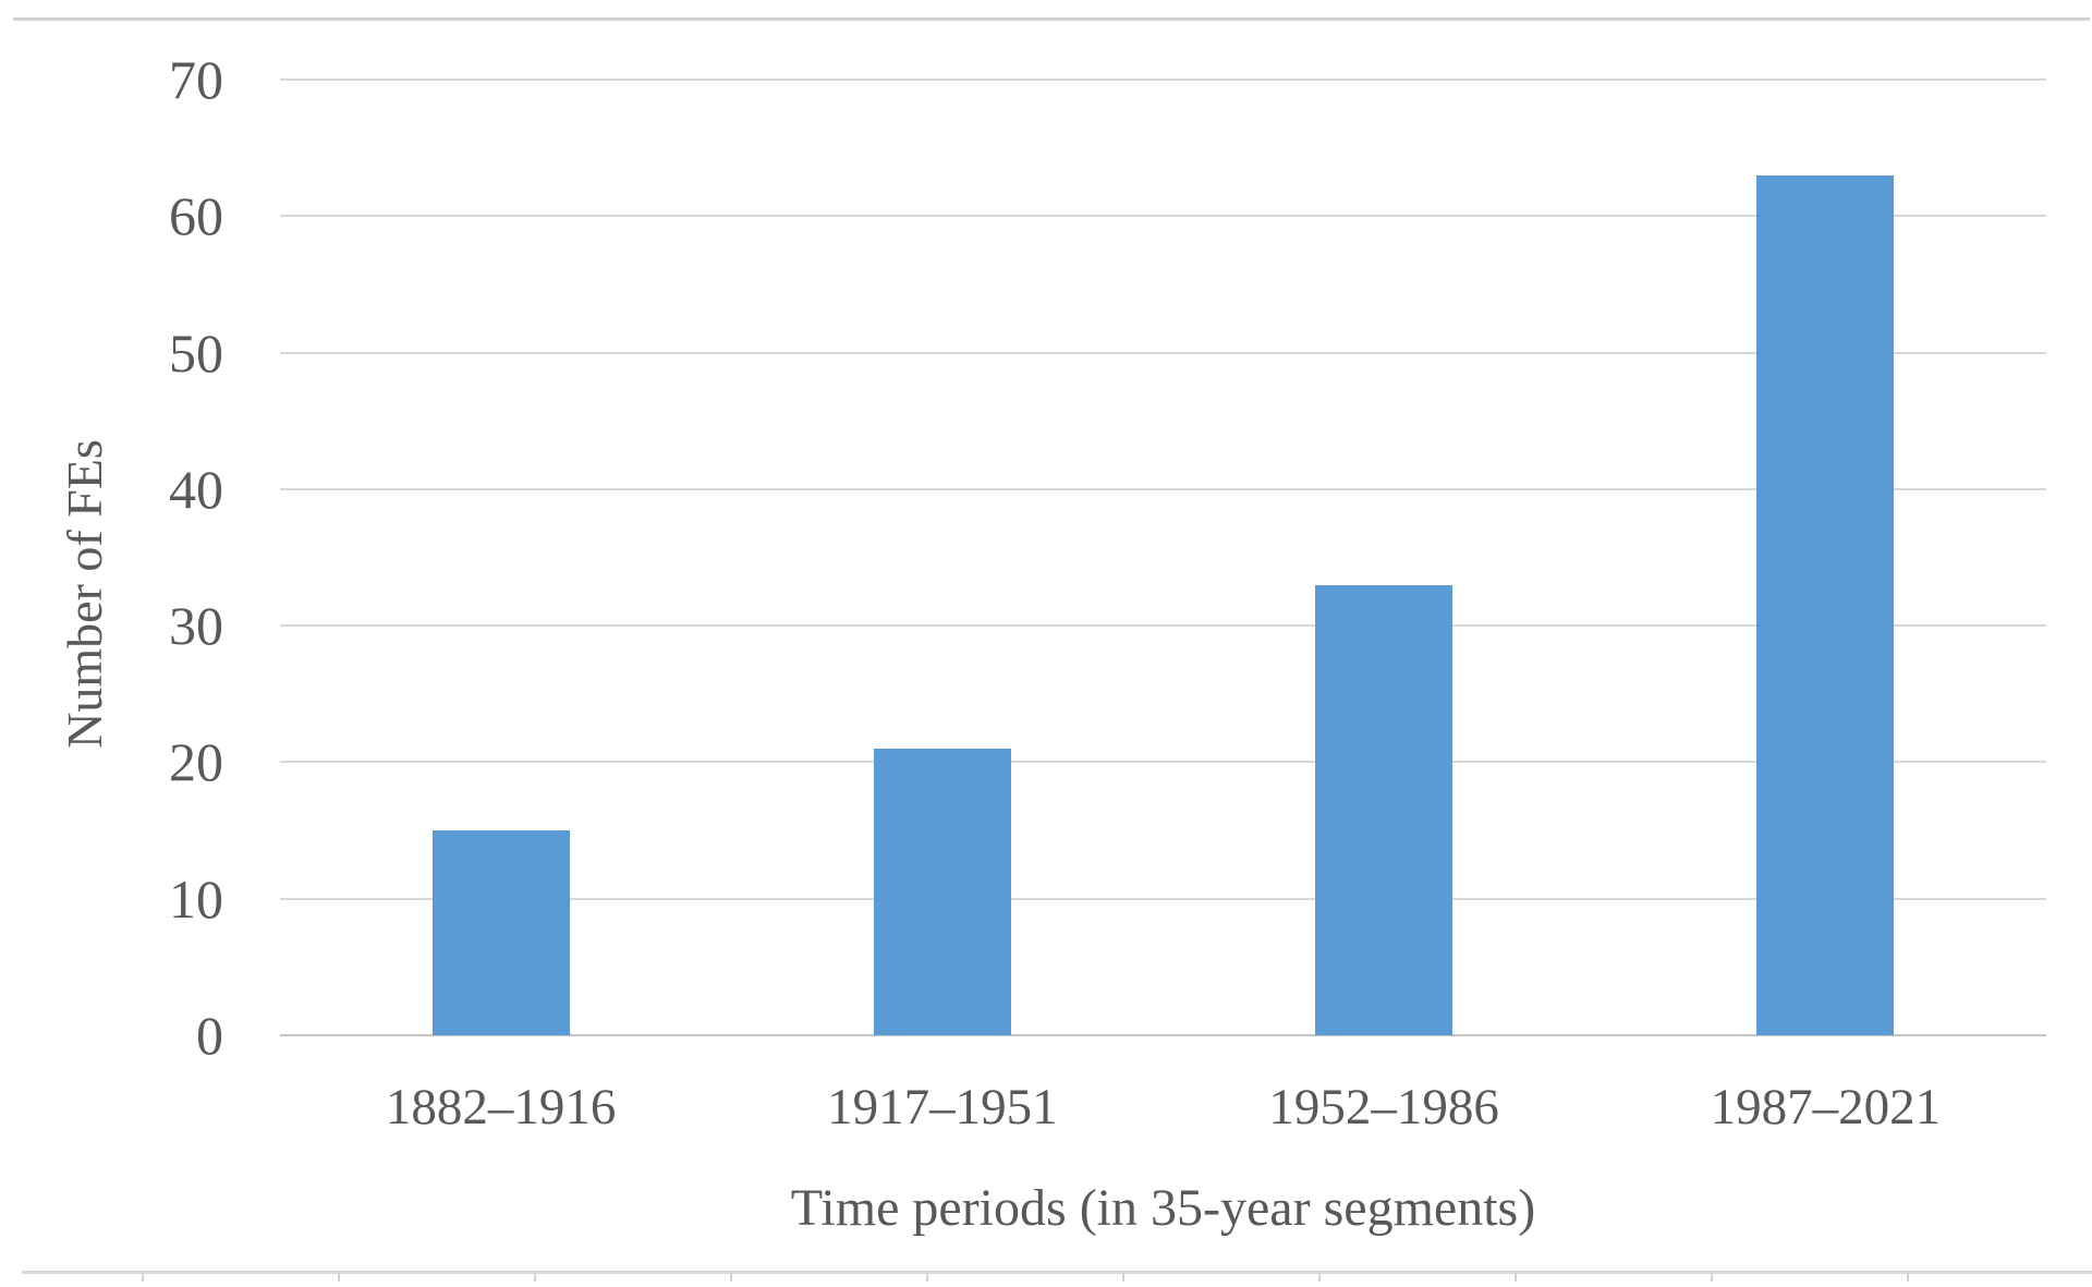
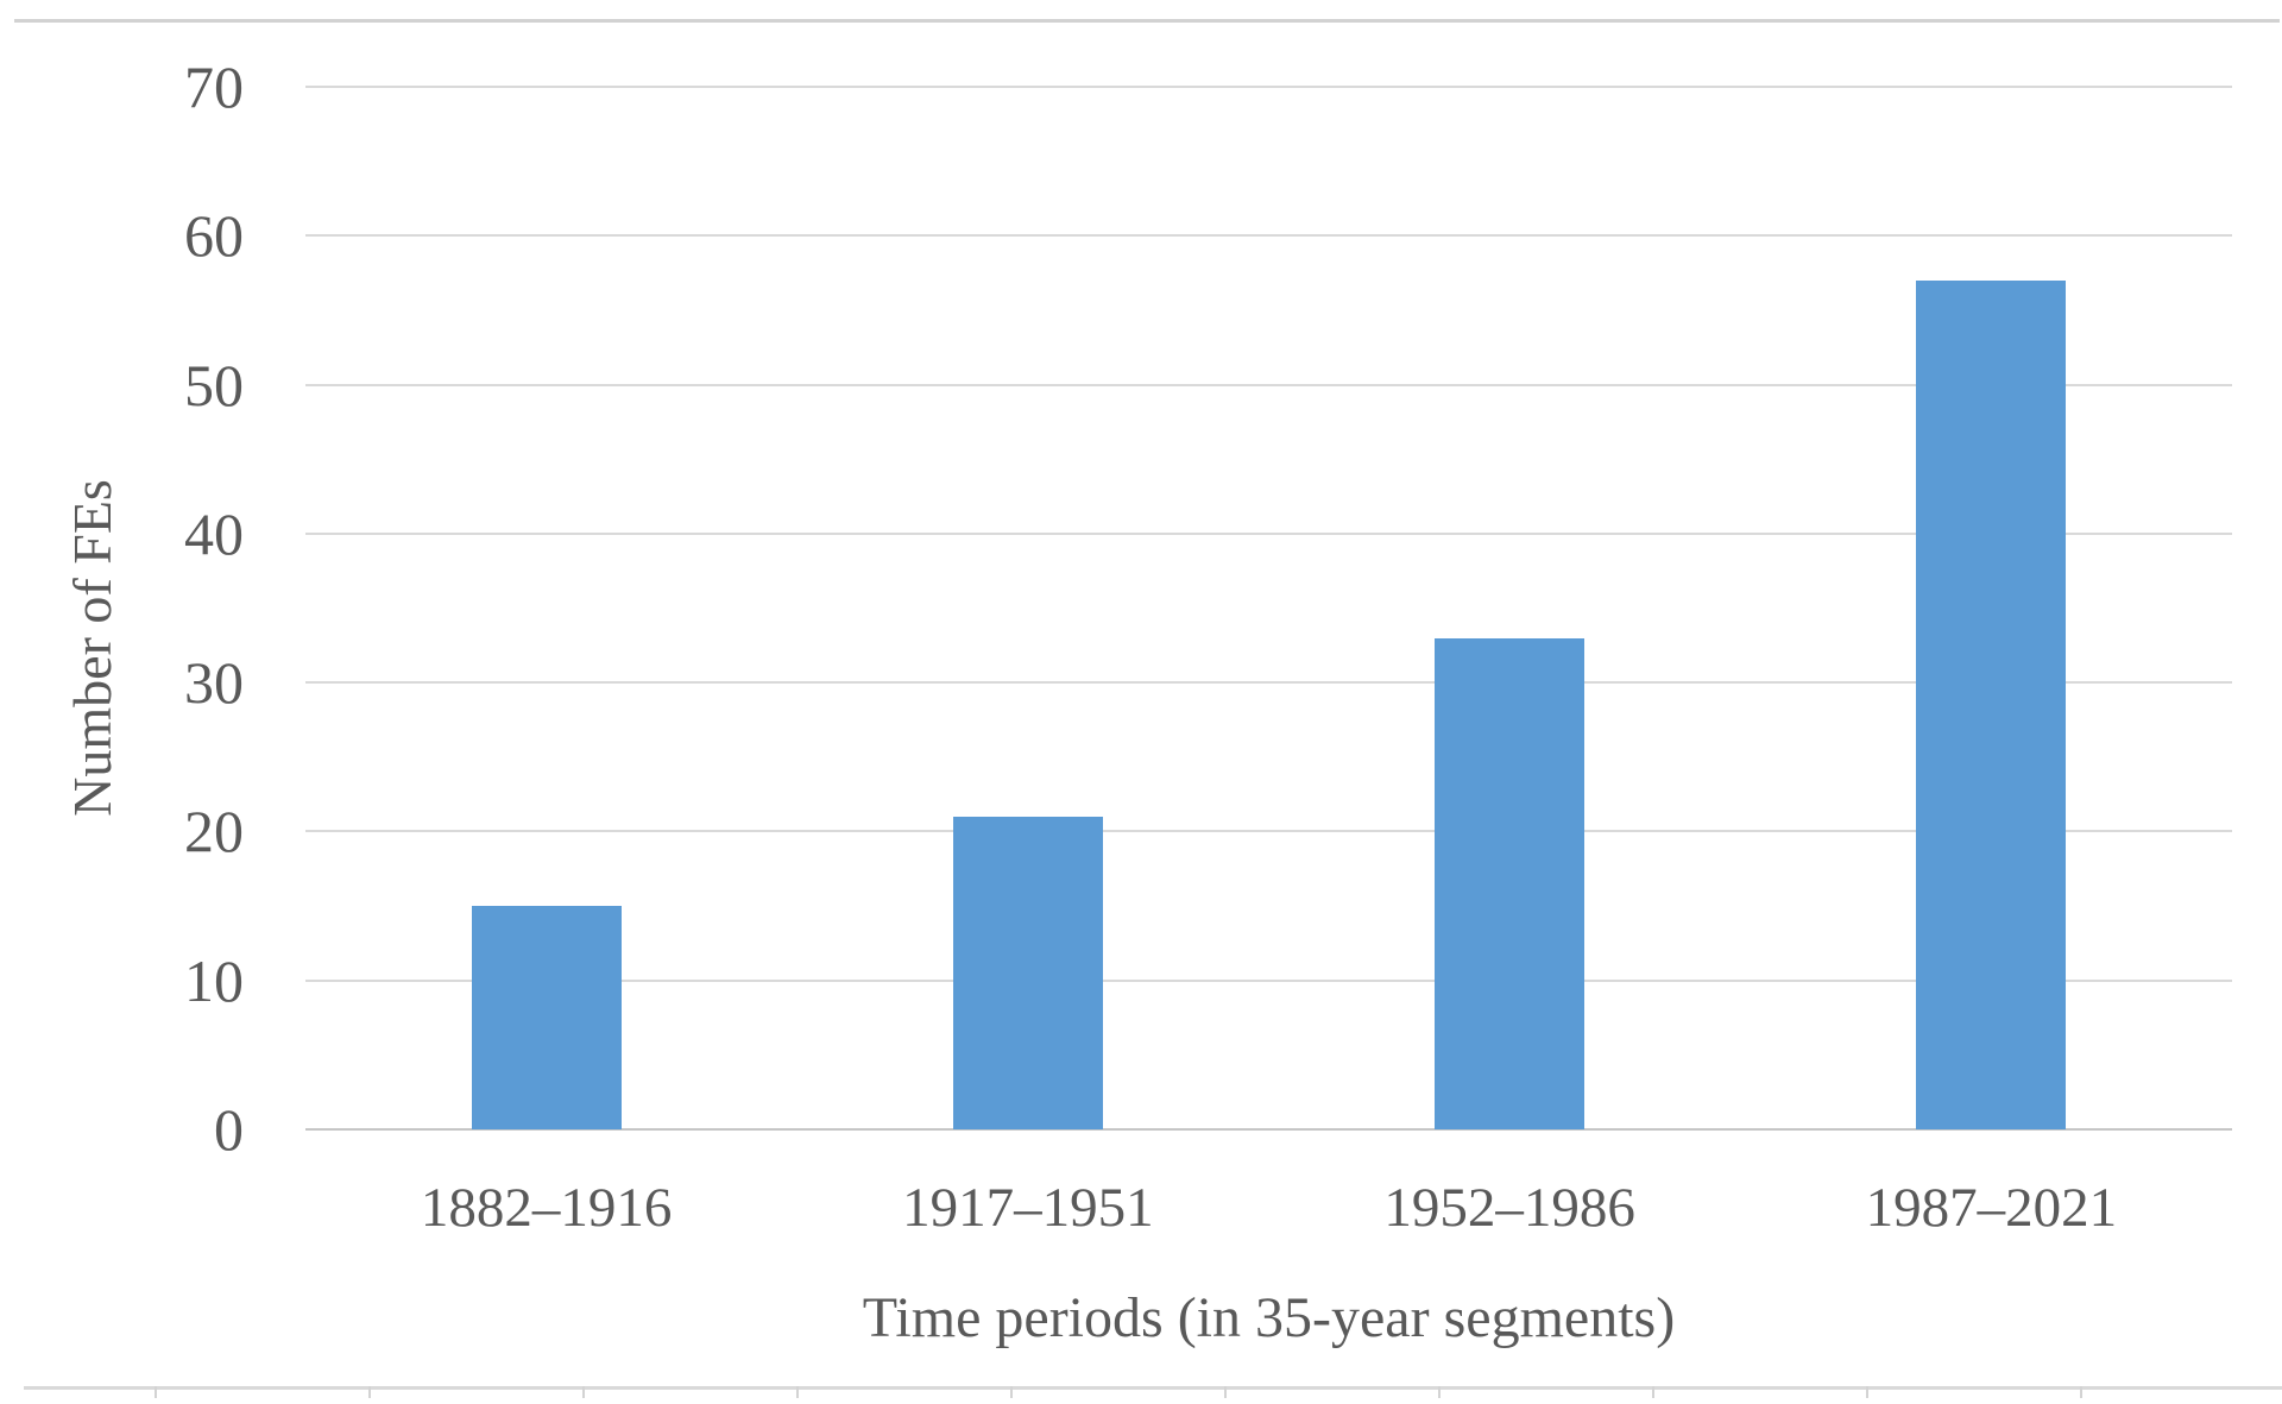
1987–2021: 63 -> 57
